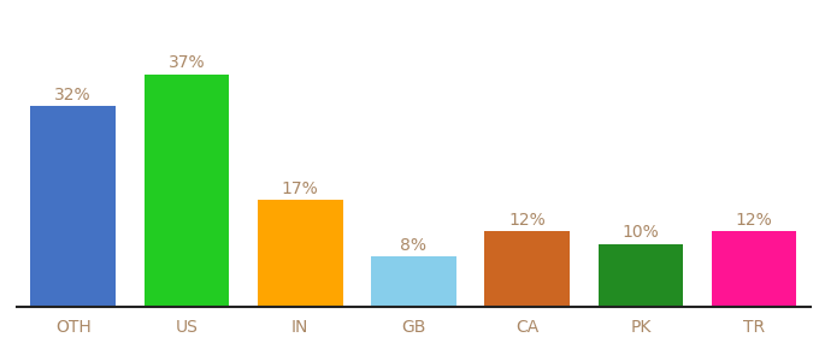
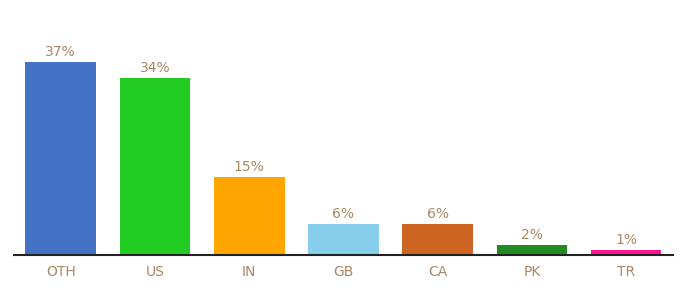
OTH: 32% -> 37%
US: 37% -> 34%
IN: 17% -> 15%
GB: 8% -> 6%
CA: 12% -> 6%
PK: 10% -> 2%
TR: 12% -> 1%
